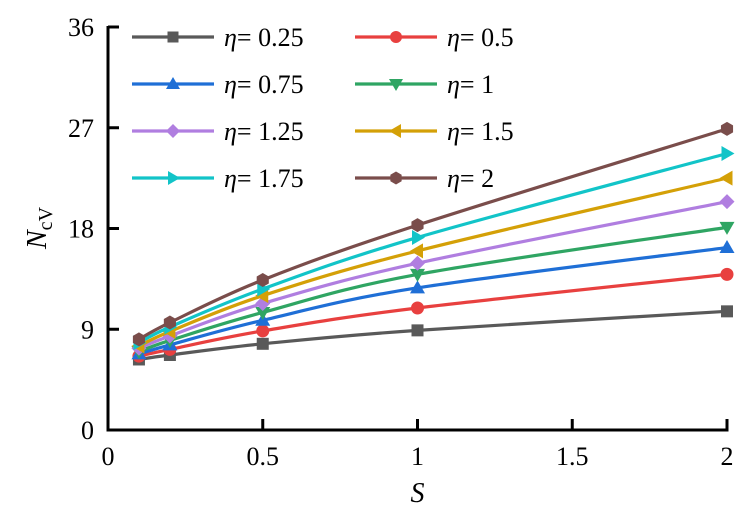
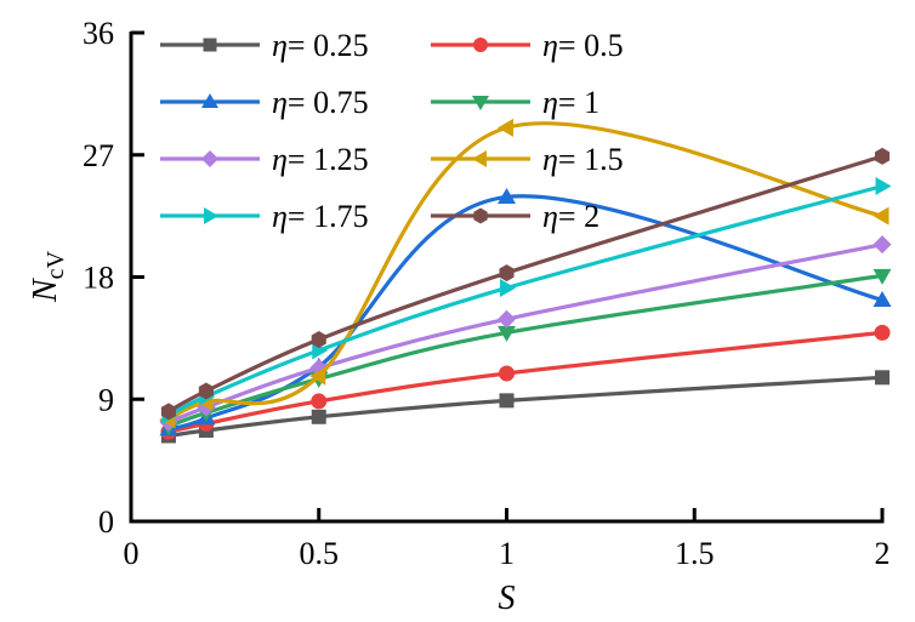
η= 0.75/0.5: 9.8 -> 11.4
η= 1.5/0.5: 12.0 -> 10.7
η= 0.75/1: 12.7 -> 23.9
η= 1.5/1: 16.0 -> 29.0
